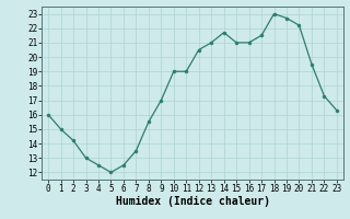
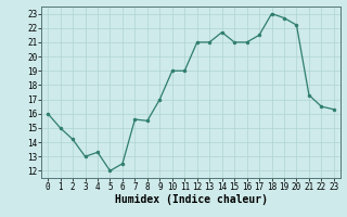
4: 12.5 -> 13.3
7: 13.5 -> 15.6
12: 20.5 -> 21.0
21: 19.5 -> 17.3
22: 17.3 -> 16.5
